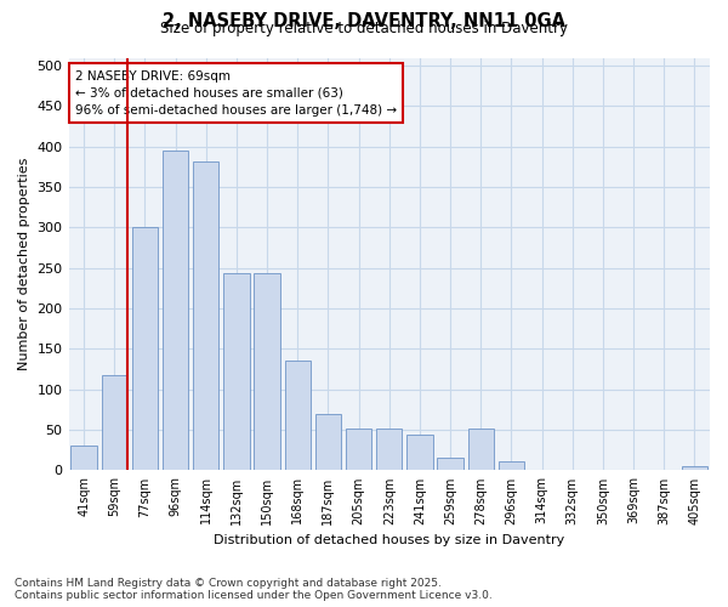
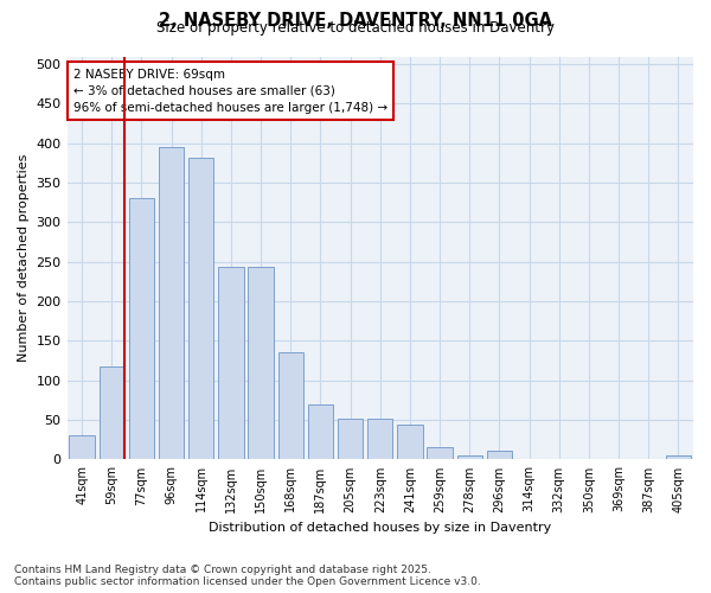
77sqm: 300 -> 330
278sqm: 52 -> 5
